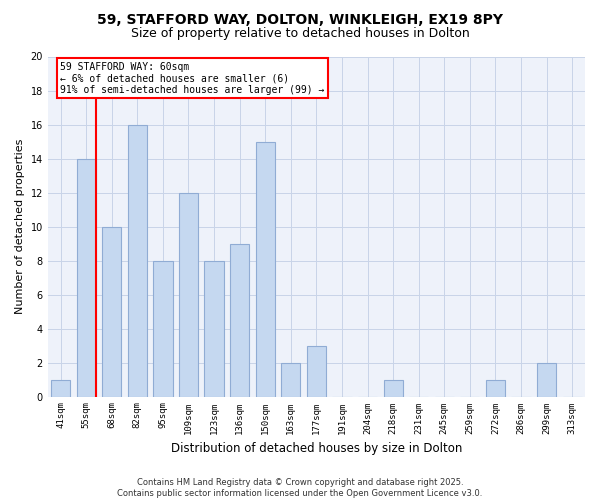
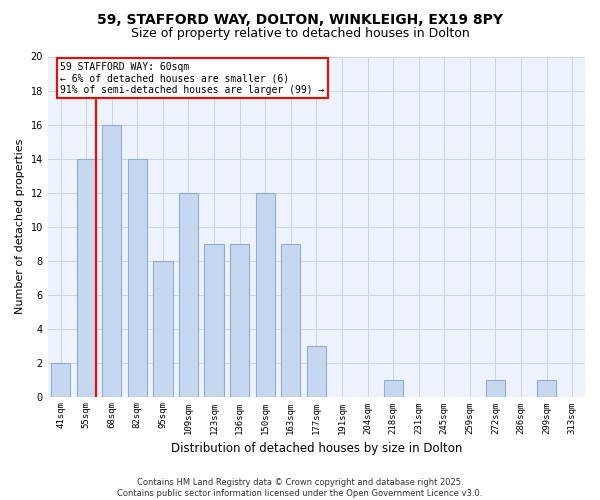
41sqm: 1 -> 2
68sqm: 10 -> 16
82sqm: 16 -> 14
123sqm: 8 -> 9
150sqm: 15 -> 12
163sqm: 2 -> 9
299sqm: 2 -> 1
